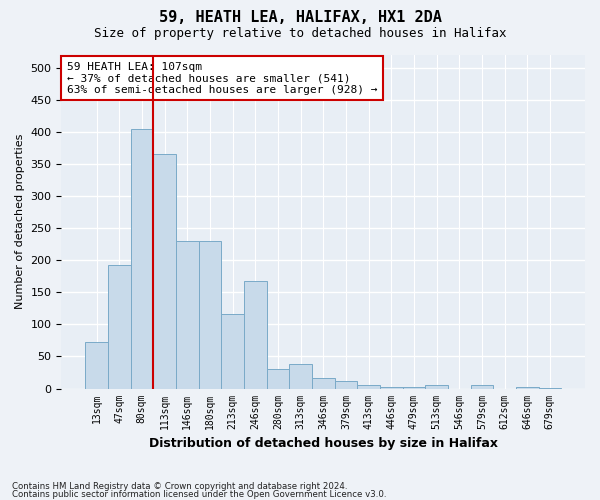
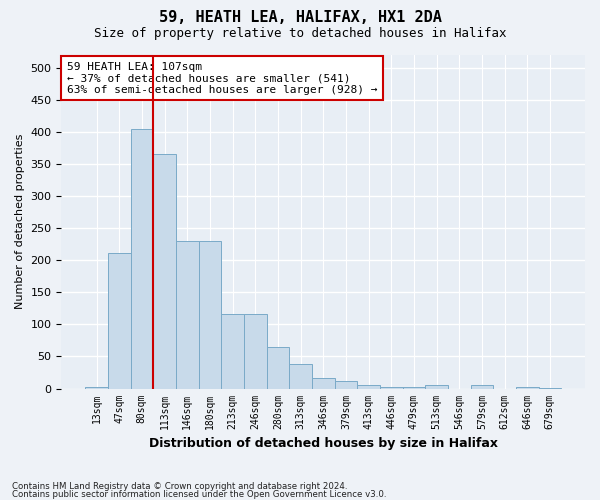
13sqm: 72 -> 3
47sqm: 192 -> 212
246sqm: 168 -> 117
280sqm: 30 -> 65
